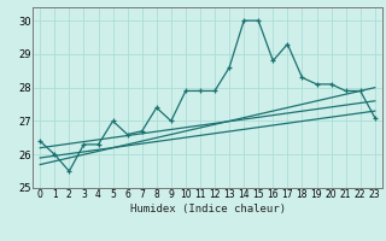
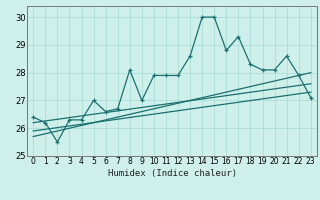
1: 26.0 -> 26.2
8: 27.4 -> 28.1
21: 27.9 -> 28.6
